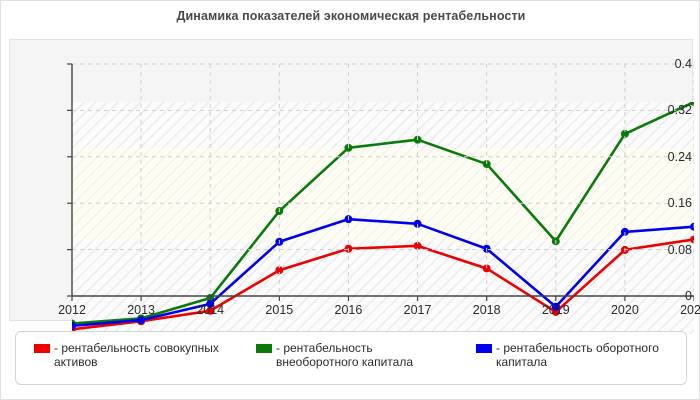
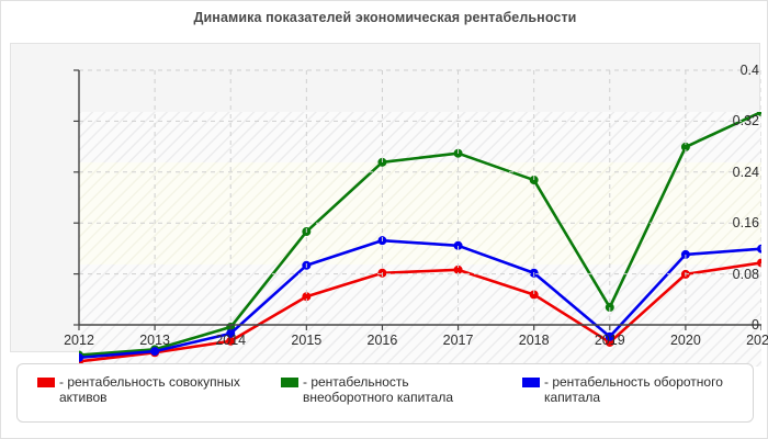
- рентабельность внеоборотного капитала/2019: 0.16 -> 0.09
